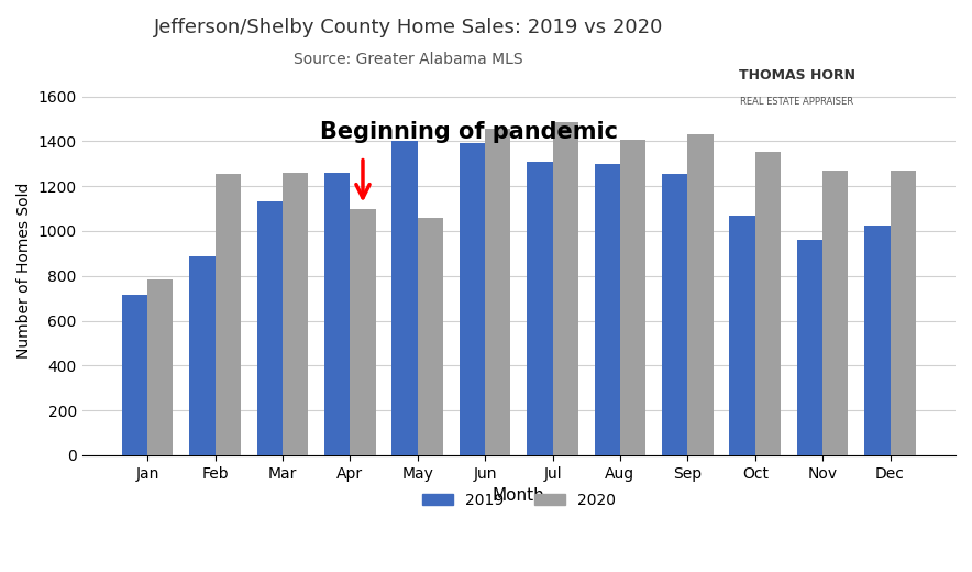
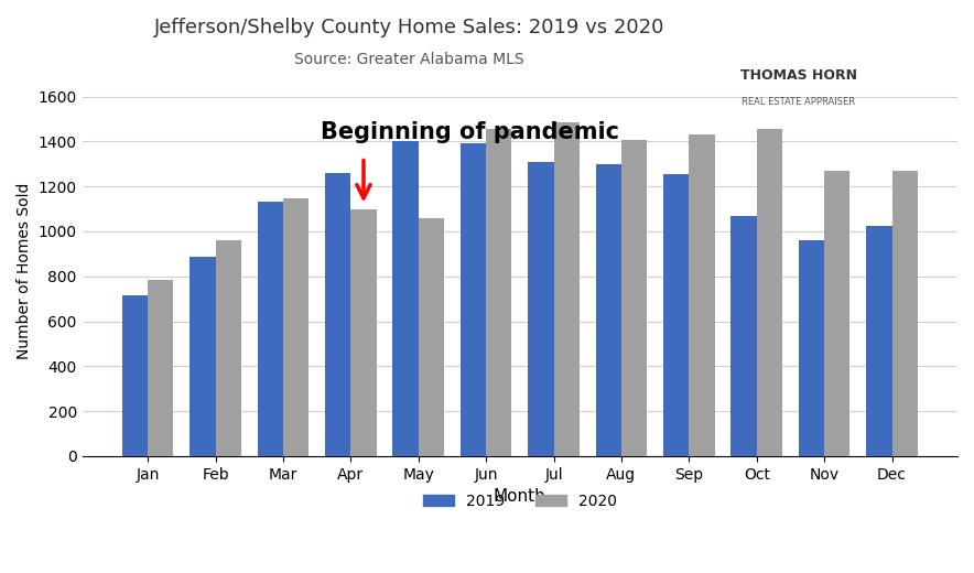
2020/Feb: 1255 -> 960
2020/Mar: 1260 -> 1145
2020/Oct: 1355 -> 1455
